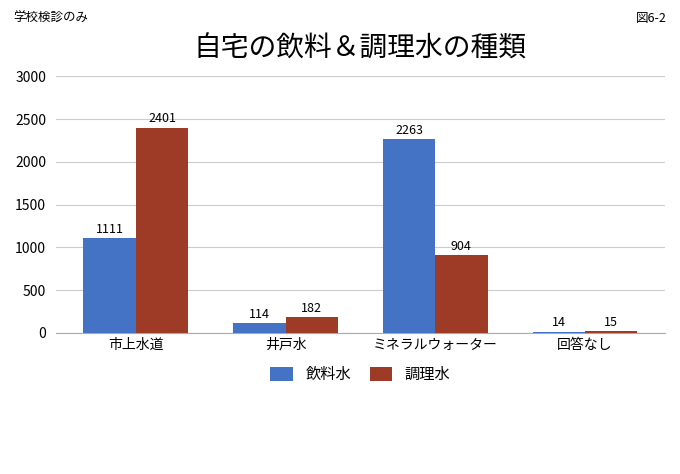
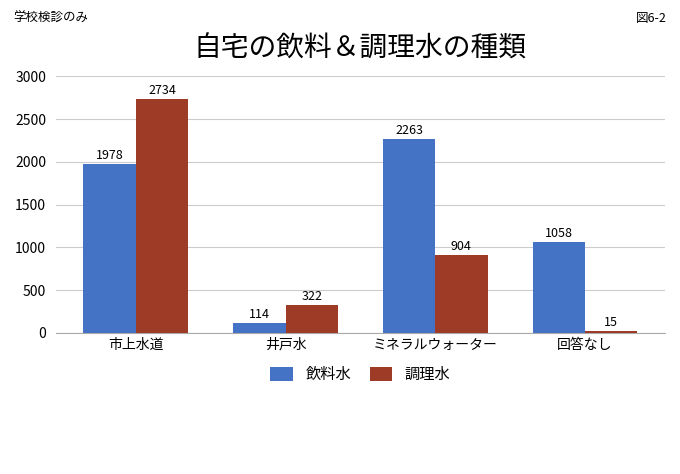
飲料水/市上水道: 1111 -> 1978
調理水/市上水道: 2401 -> 2734
調理水/井戸水: 182 -> 322
飲料水/回答なし: 14 -> 1058
